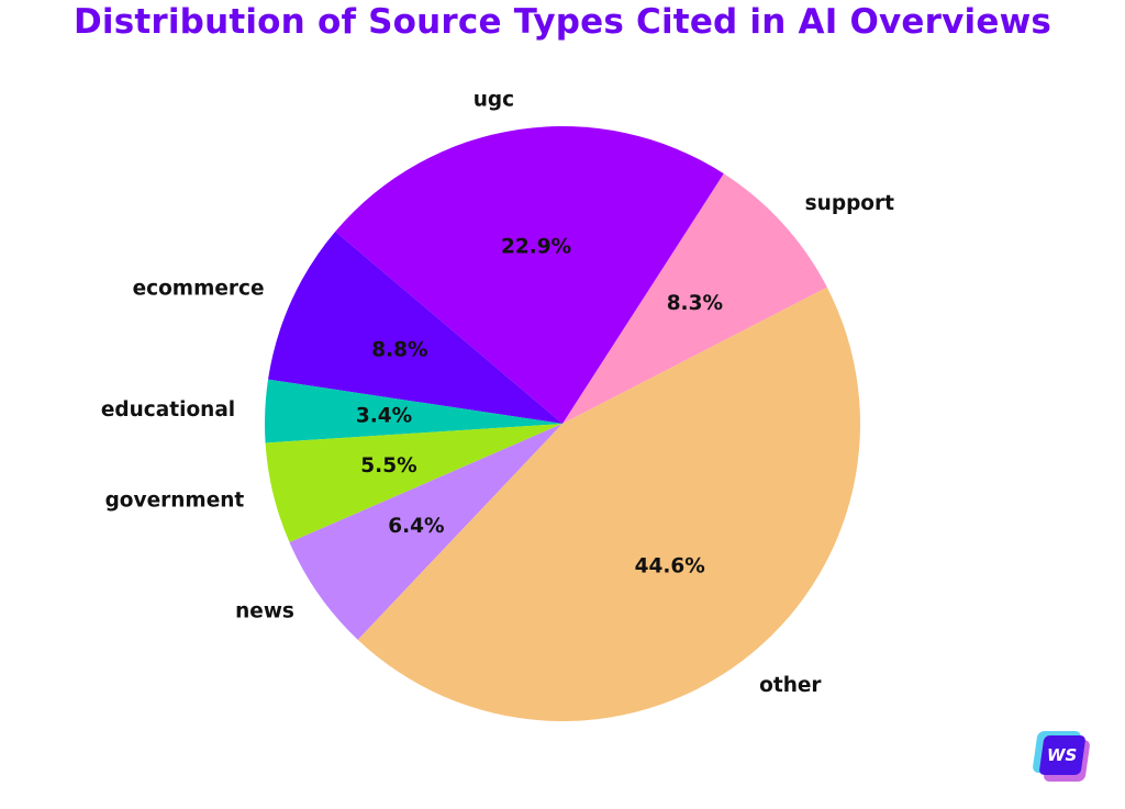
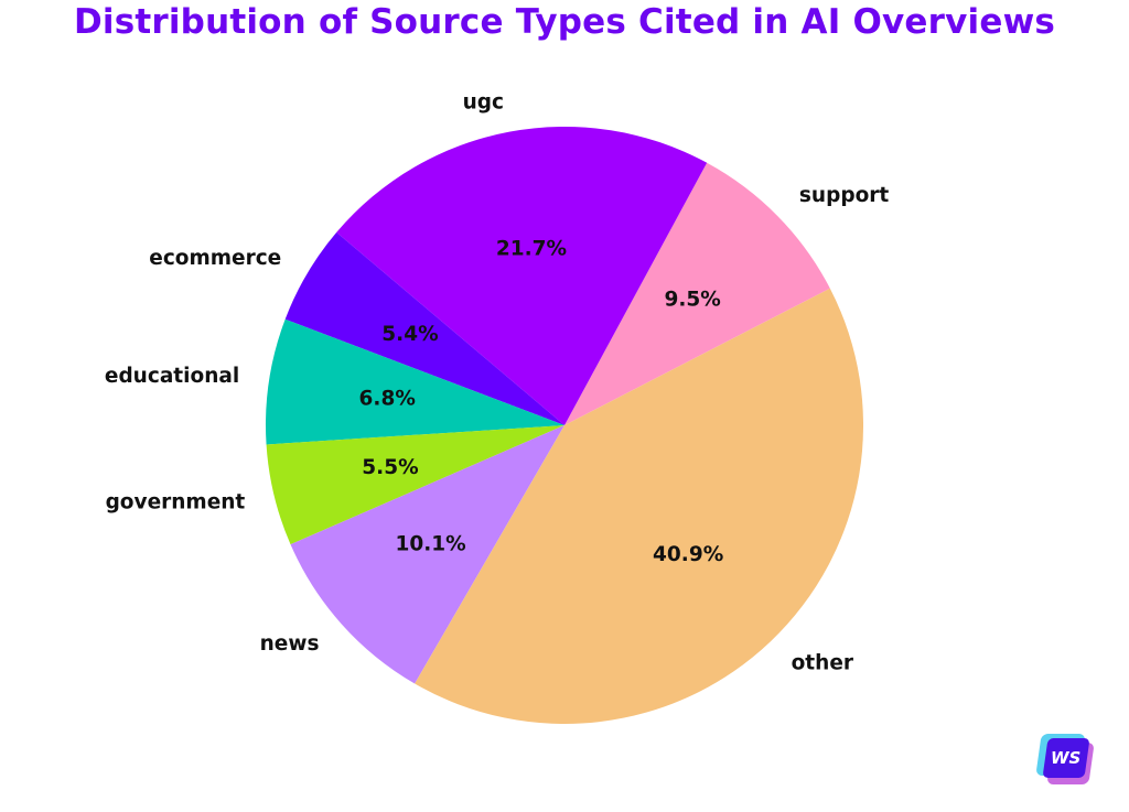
support: 8.3% -> 9.5%
ugc: 22.9% -> 21.7%
ecommerce: 8.8% -> 5.4%
educational: 3.4% -> 6.8%
news: 6.4% -> 10.1%
other: 44.6% -> 40.9%
